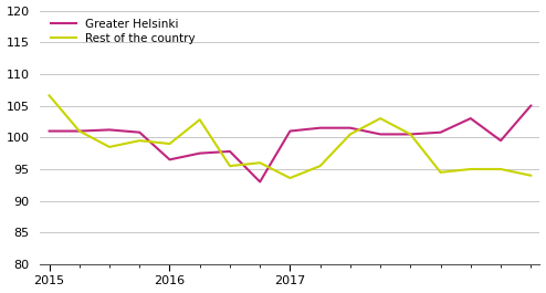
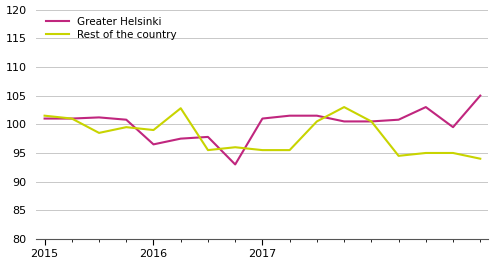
Rest of the country/2015: 106.6 -> 101.5
Rest of the country/2017: 93.6 -> 95.5
